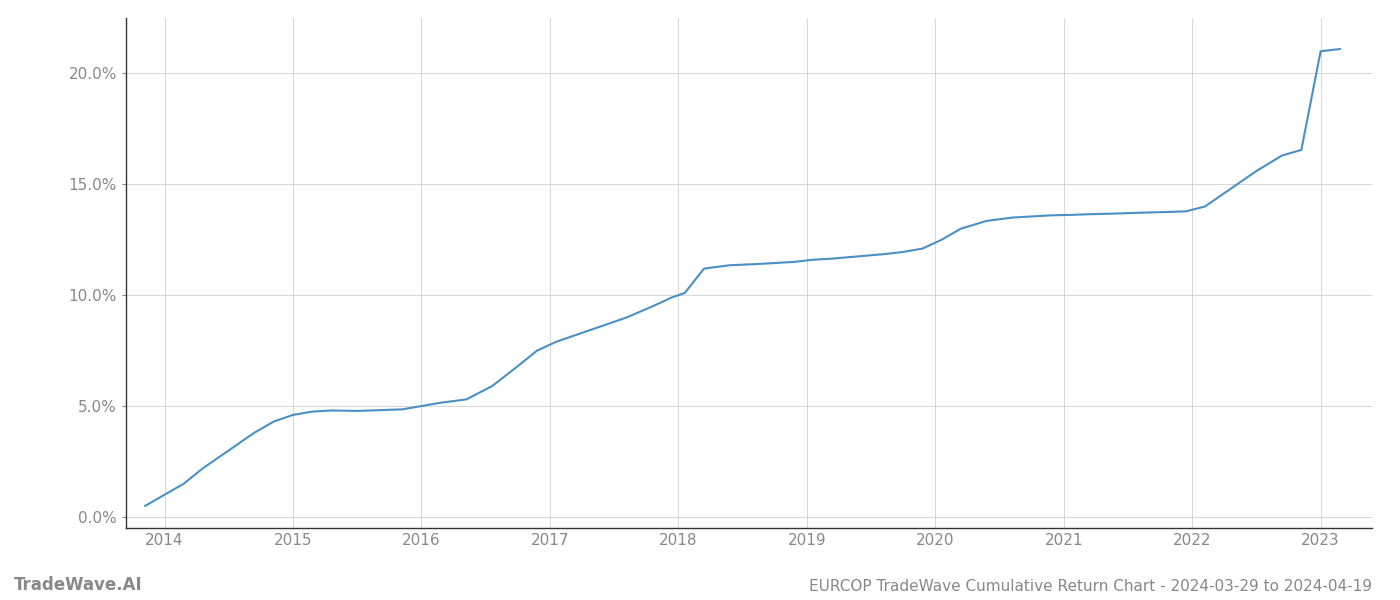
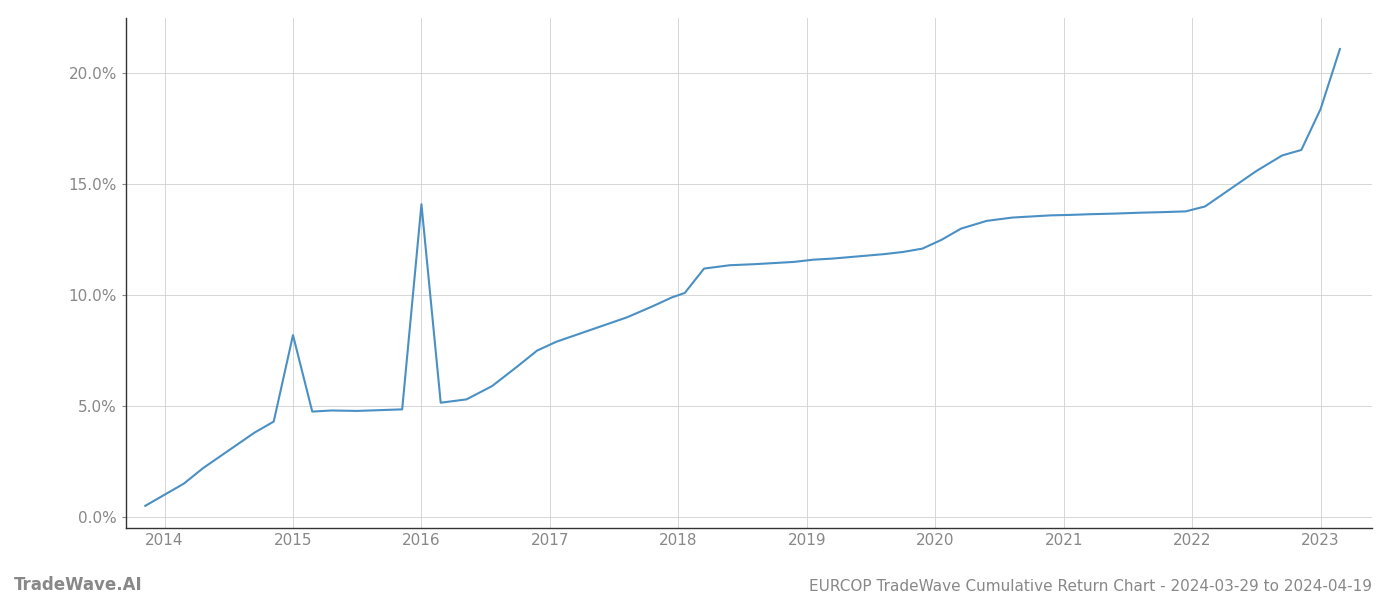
2015: 4.60% -> 8.20%
2016: 5.00% -> 14.10%
2023: 21.00% -> 18.40%
